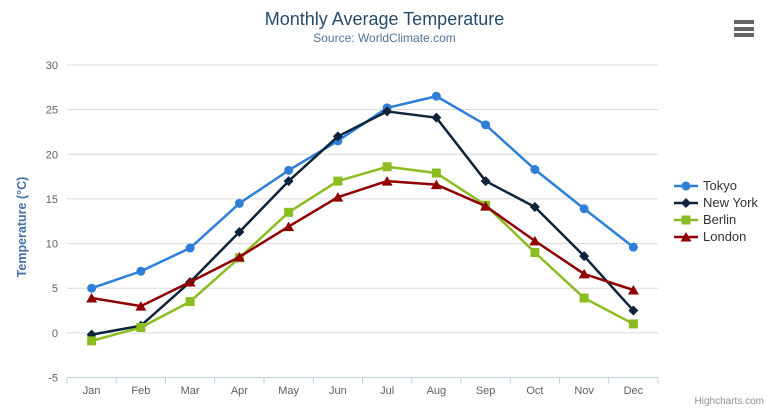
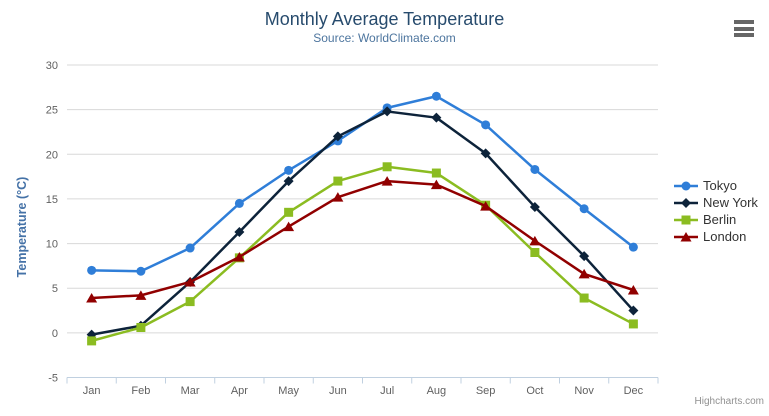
Tokyo/Jan: 5 -> 7
London/Feb: 3 -> 4
New York/Sep: 17 -> 20
